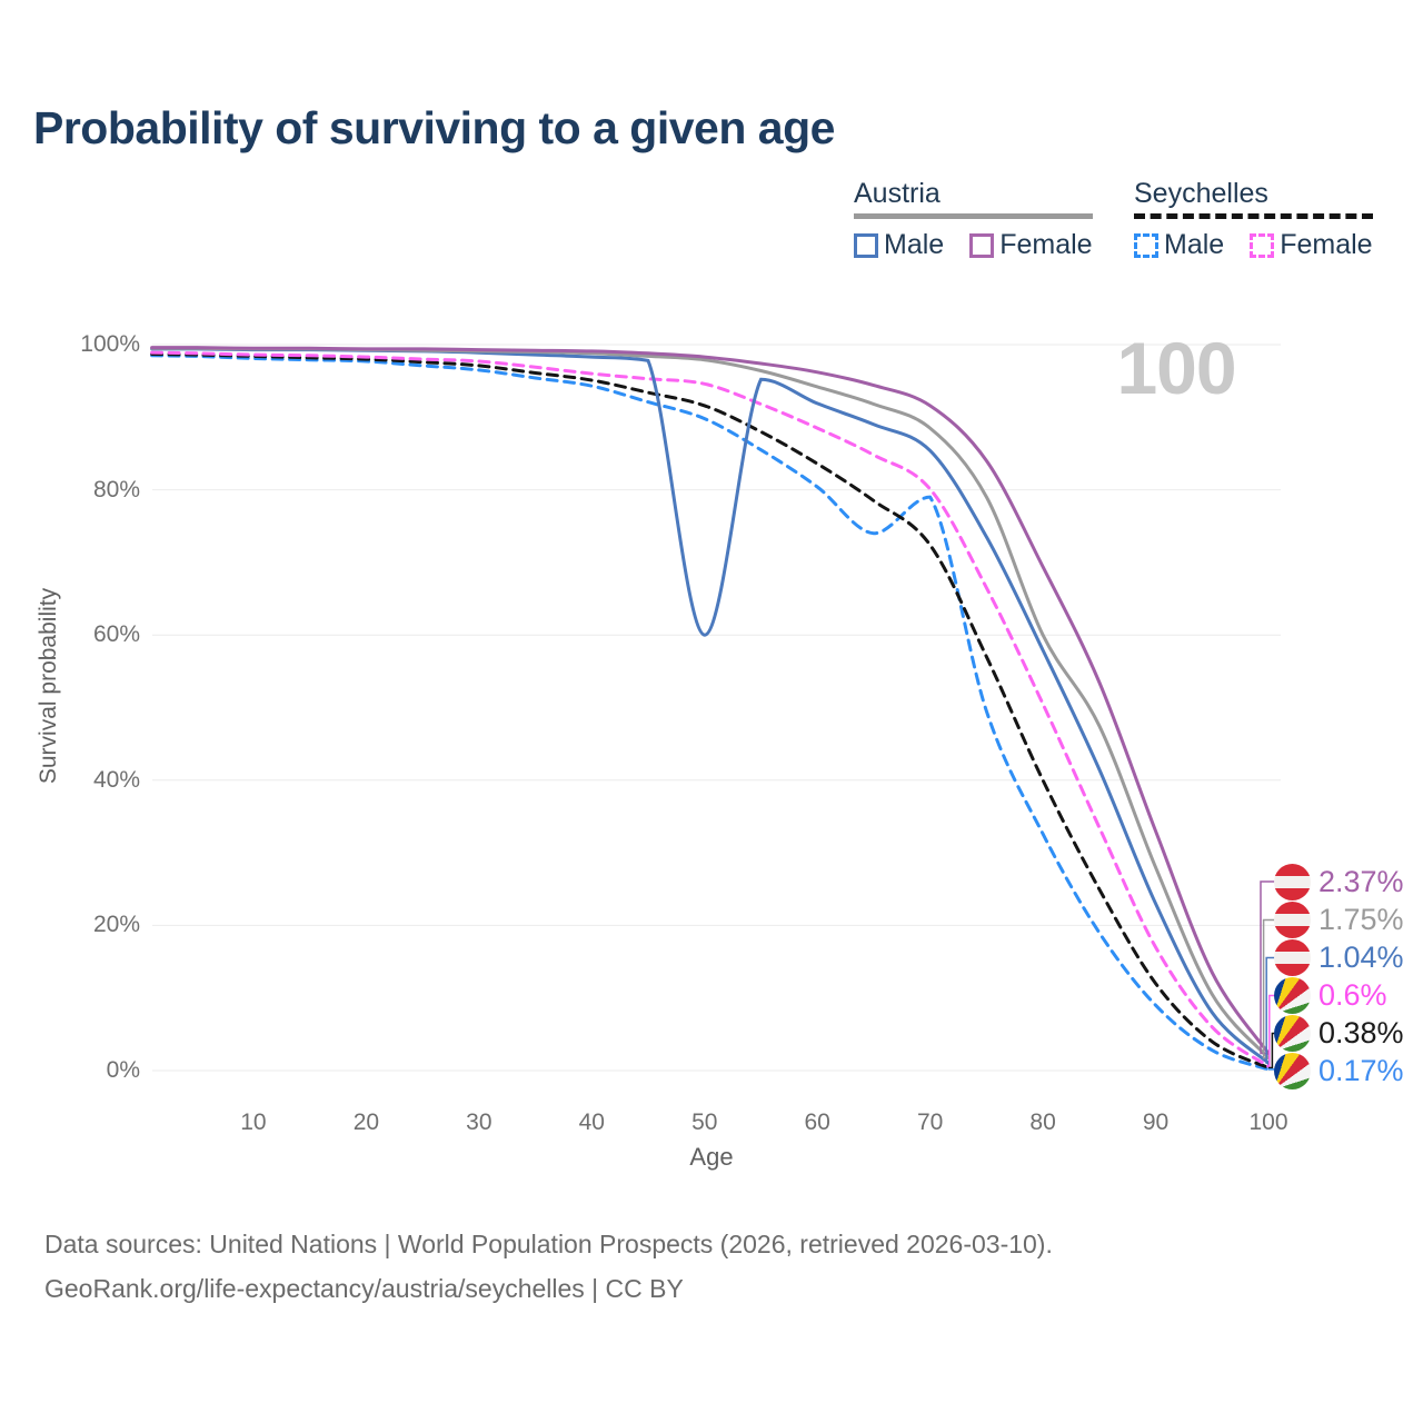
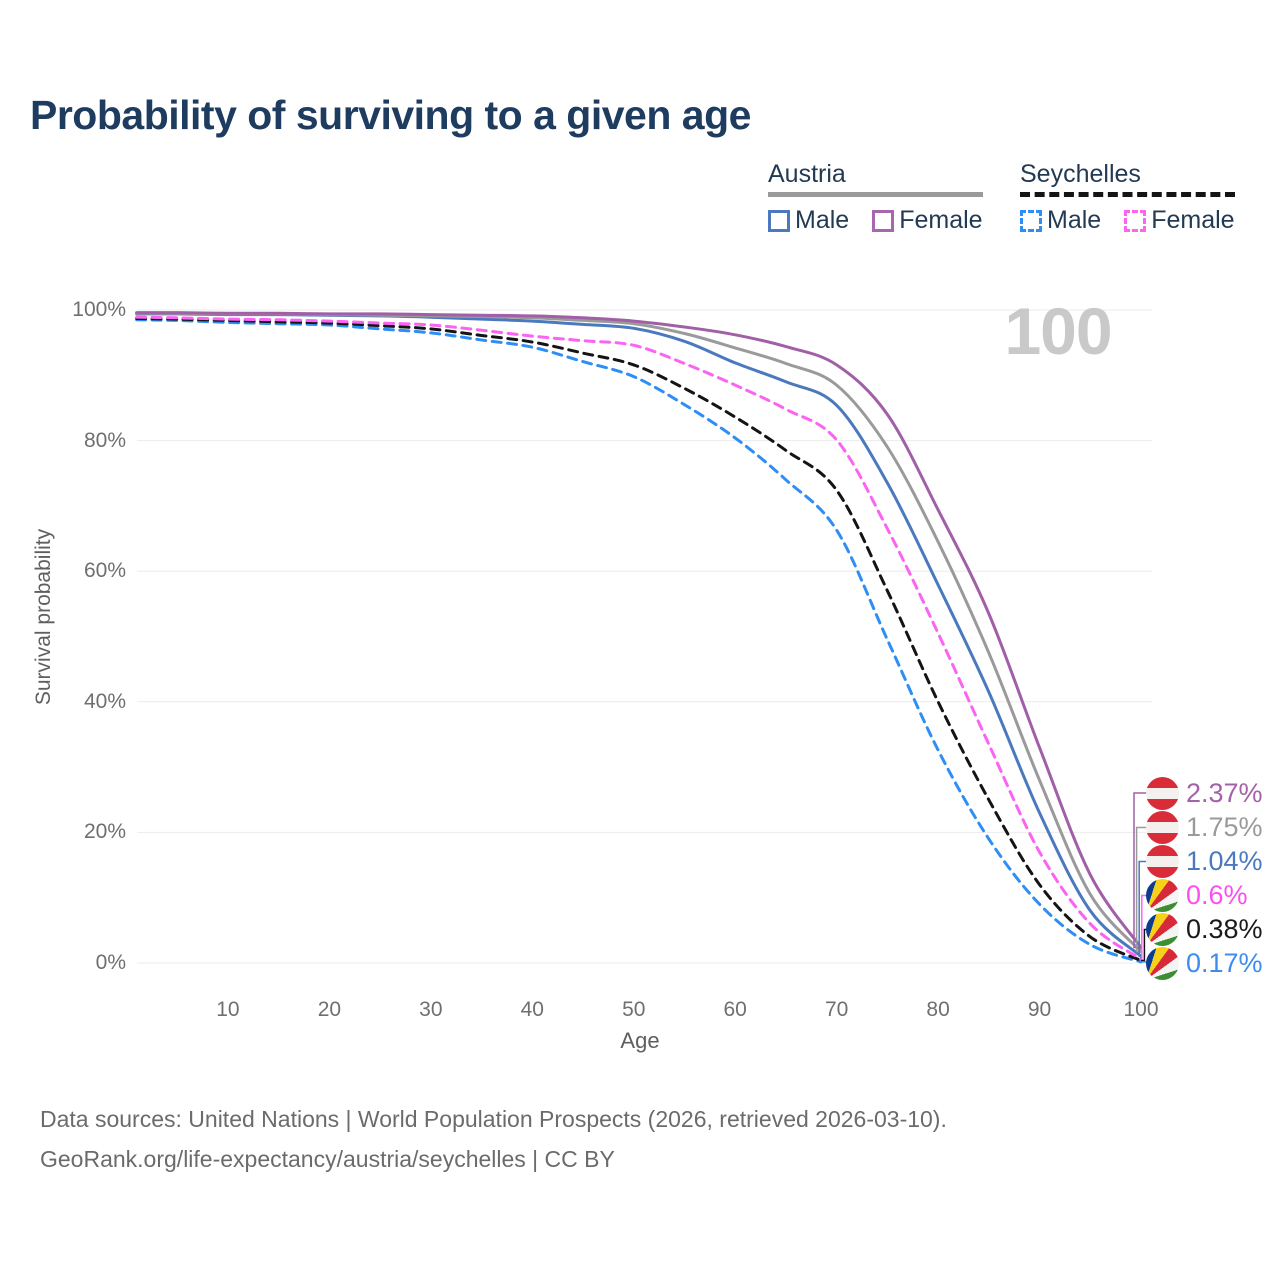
Austria Male/50: 60% -> 97%
Seychelles Male/70: 79% -> 66%
Austria/80: 60% -> 64%
